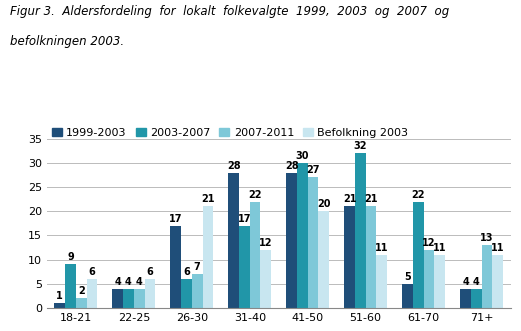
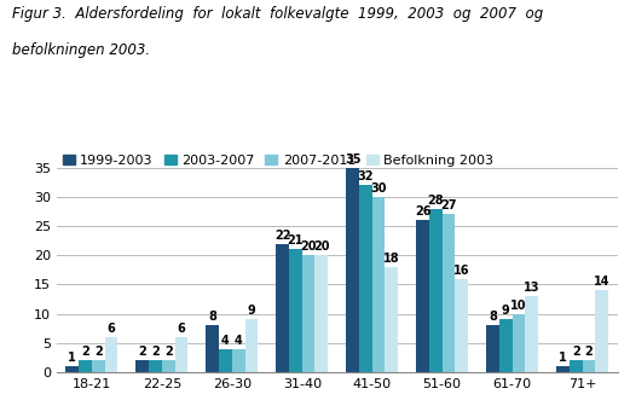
2003-2007/18-21: 9 -> 2
1999-2003/22-25: 4 -> 2
2003-2007/22-25: 4 -> 2
2007-2011/22-25: 4 -> 2
1999-2003/26-30: 17 -> 8
2003-2007/26-30: 6 -> 4
2007-2011/26-30: 7 -> 4
Befolkning 2003/26-30: 21 -> 9
1999-2003/31-40: 28 -> 22
2003-2007/31-40: 17 -> 21
2007-2011/31-40: 22 -> 20
Befolkning 2003/31-40: 12 -> 20
1999-2003/41-50: 28 -> 35
2003-2007/41-50: 30 -> 32
2007-2011/41-50: 27 -> 30
Befolkning 2003/41-50: 20 -> 18
1999-2003/51-60: 21 -> 26
2003-2007/51-60: 32 -> 28
2007-2011/51-60: 21 -> 27
Befolkning 2003/51-60: 11 -> 16
1999-2003/61-70: 5 -> 8
2003-2007/61-70: 22 -> 9
2007-2011/61-70: 12 -> 10
Befolkning 2003/61-70: 11 -> 13
1999-2003/71+: 4 -> 1
2003-2007/71+: 4 -> 2
2007-2011/71+: 13 -> 2
Befolkning 2003/71+: 11 -> 14
